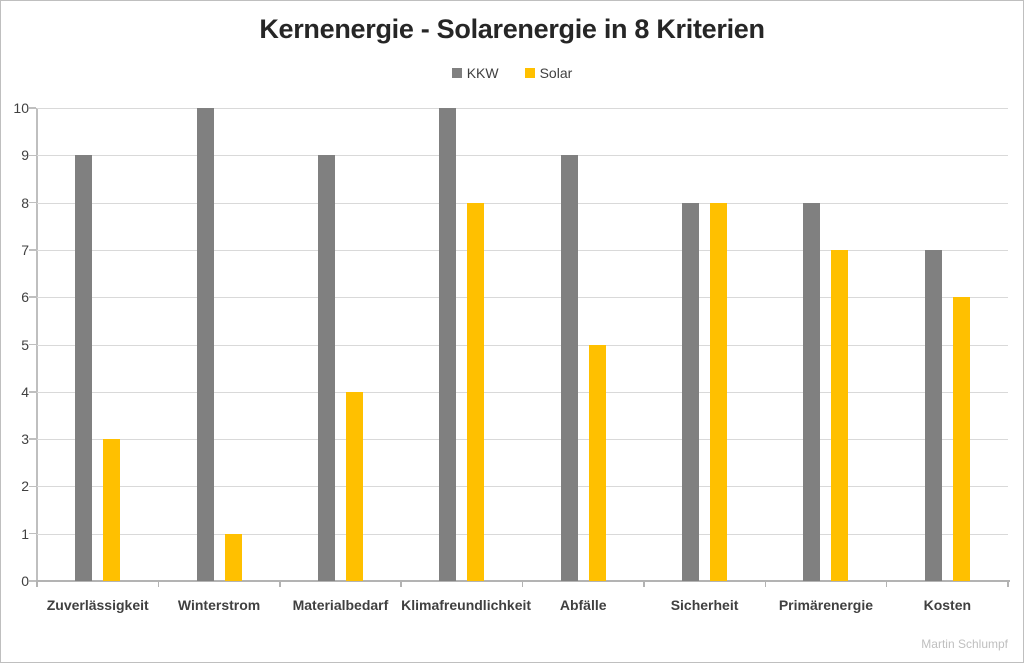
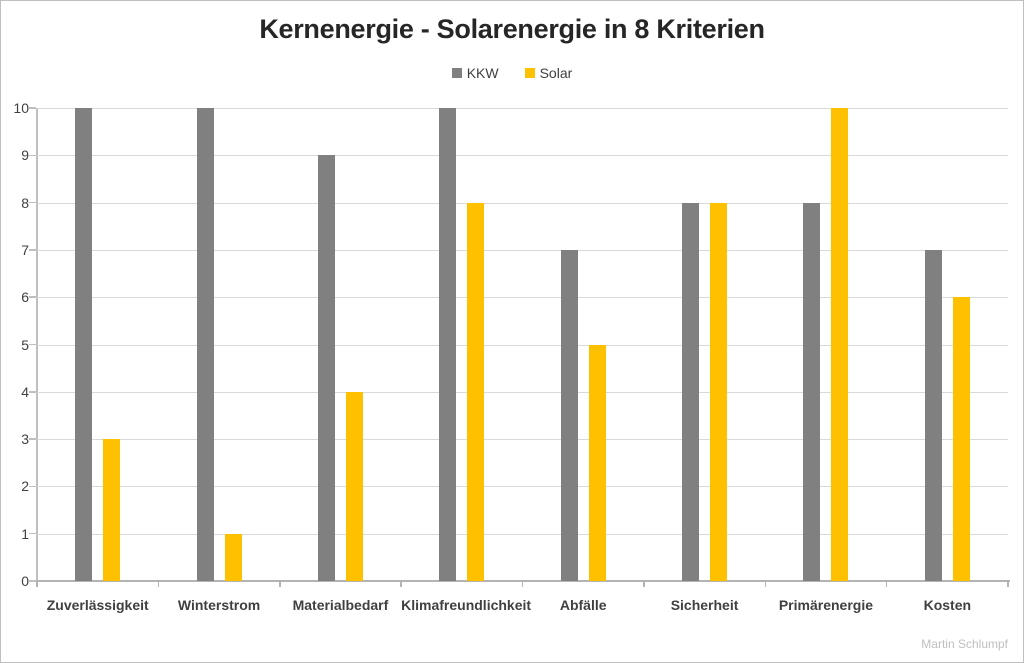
KKW/Zuverlässigkeit: 9 -> 10
KKW/Abfälle: 9 -> 7
Solar/Primärenergie: 7 -> 10
